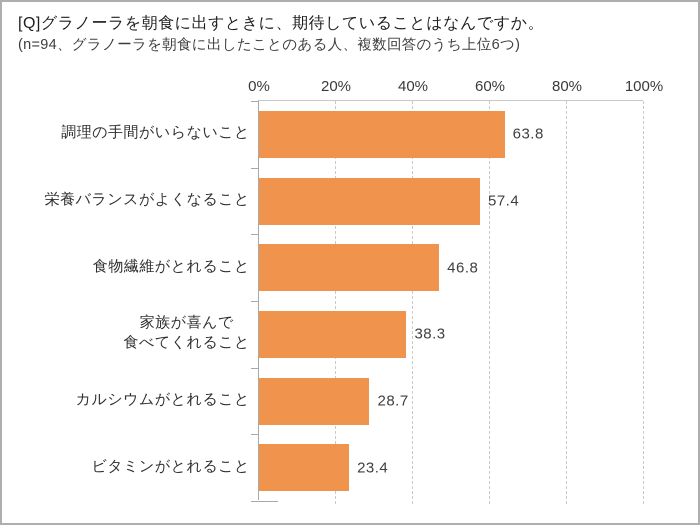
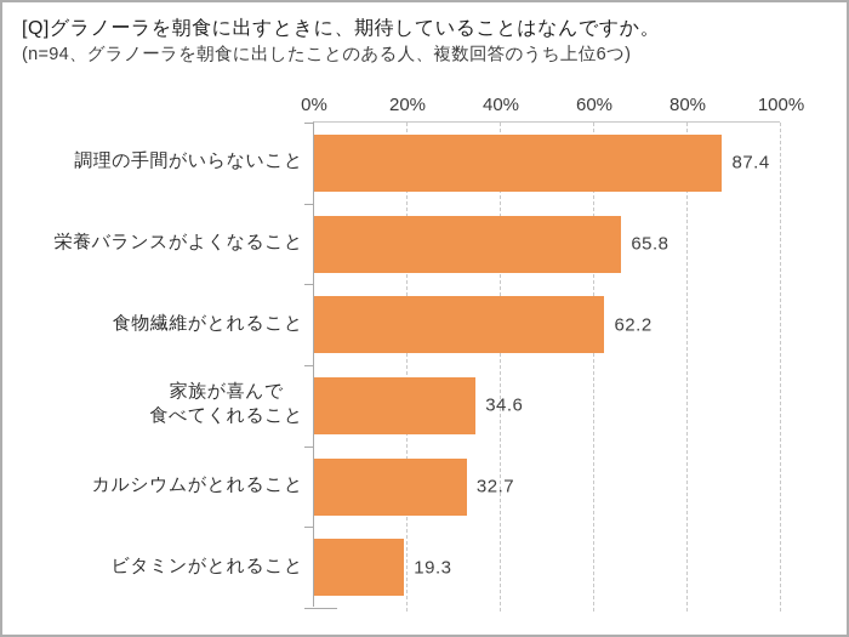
調理の手間がいらないこと: 63.8 -> 87.4
栄養バランスがよくなること: 57.4 -> 65.8
食物繊維がとれること: 46.8 -> 62.2
家族が喜んで食べてくれること: 38.3 -> 34.6
カルシウムがとれること: 28.7 -> 32.7
ビタミンがとれること: 23.4 -> 19.3
